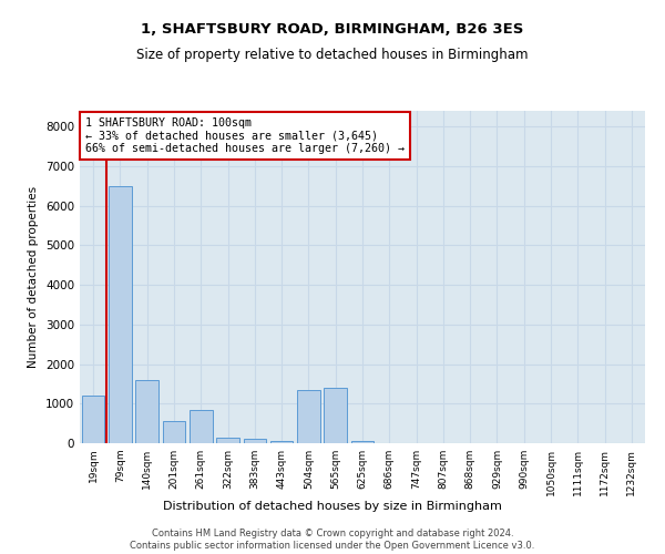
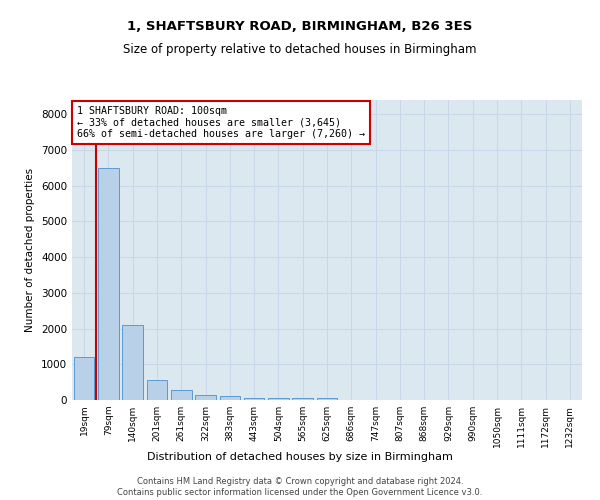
140sqm: 1600 -> 2100
261sqm: 850 -> 280
504sqm: 1350 -> 50
565sqm: 1400 -> 50
